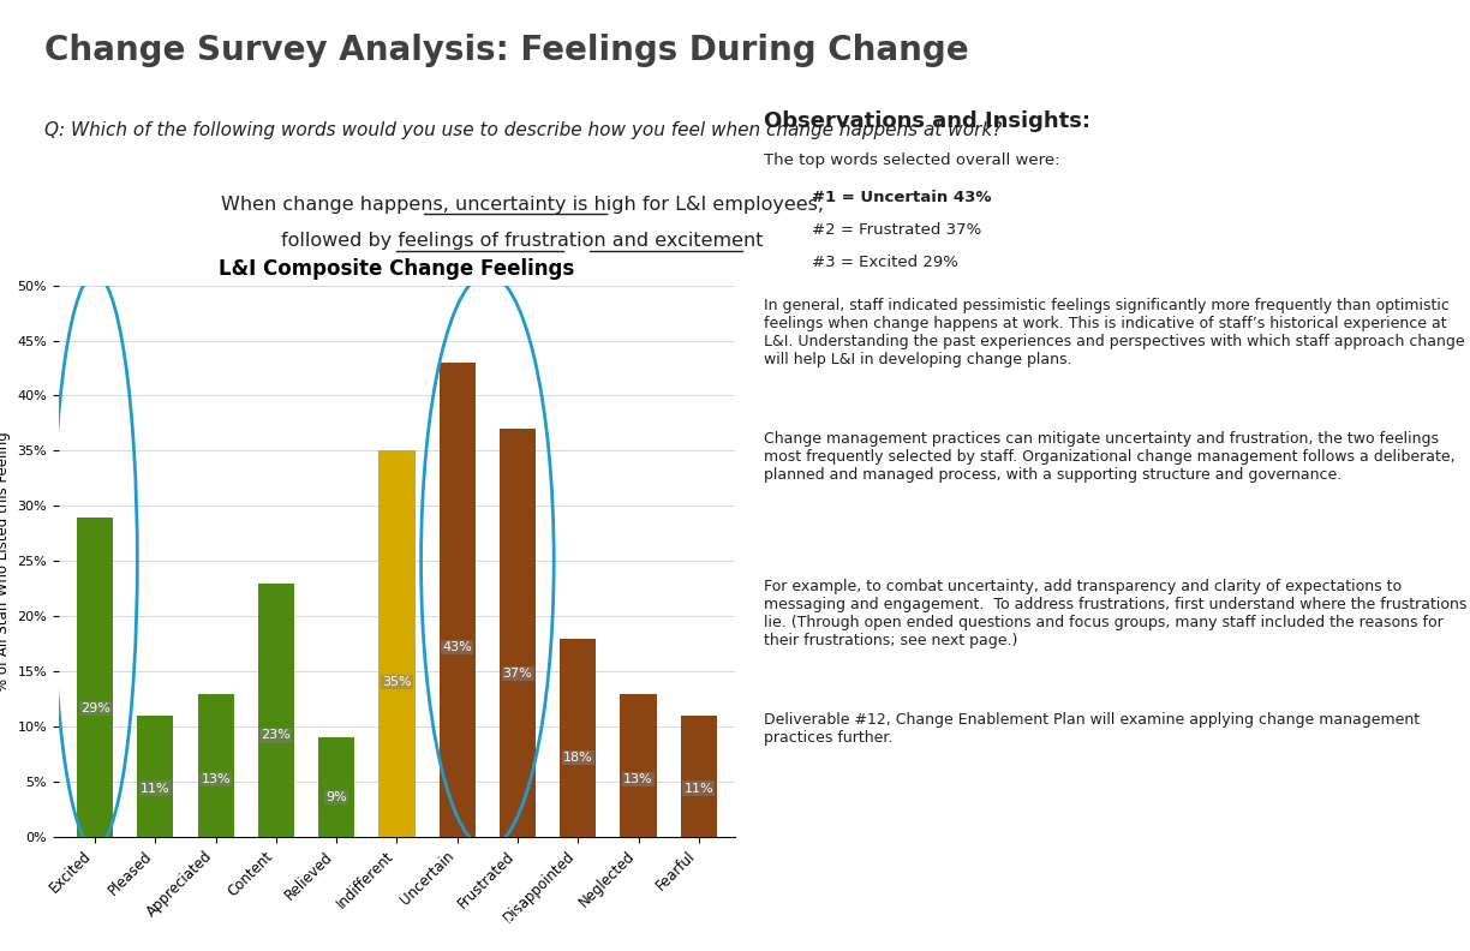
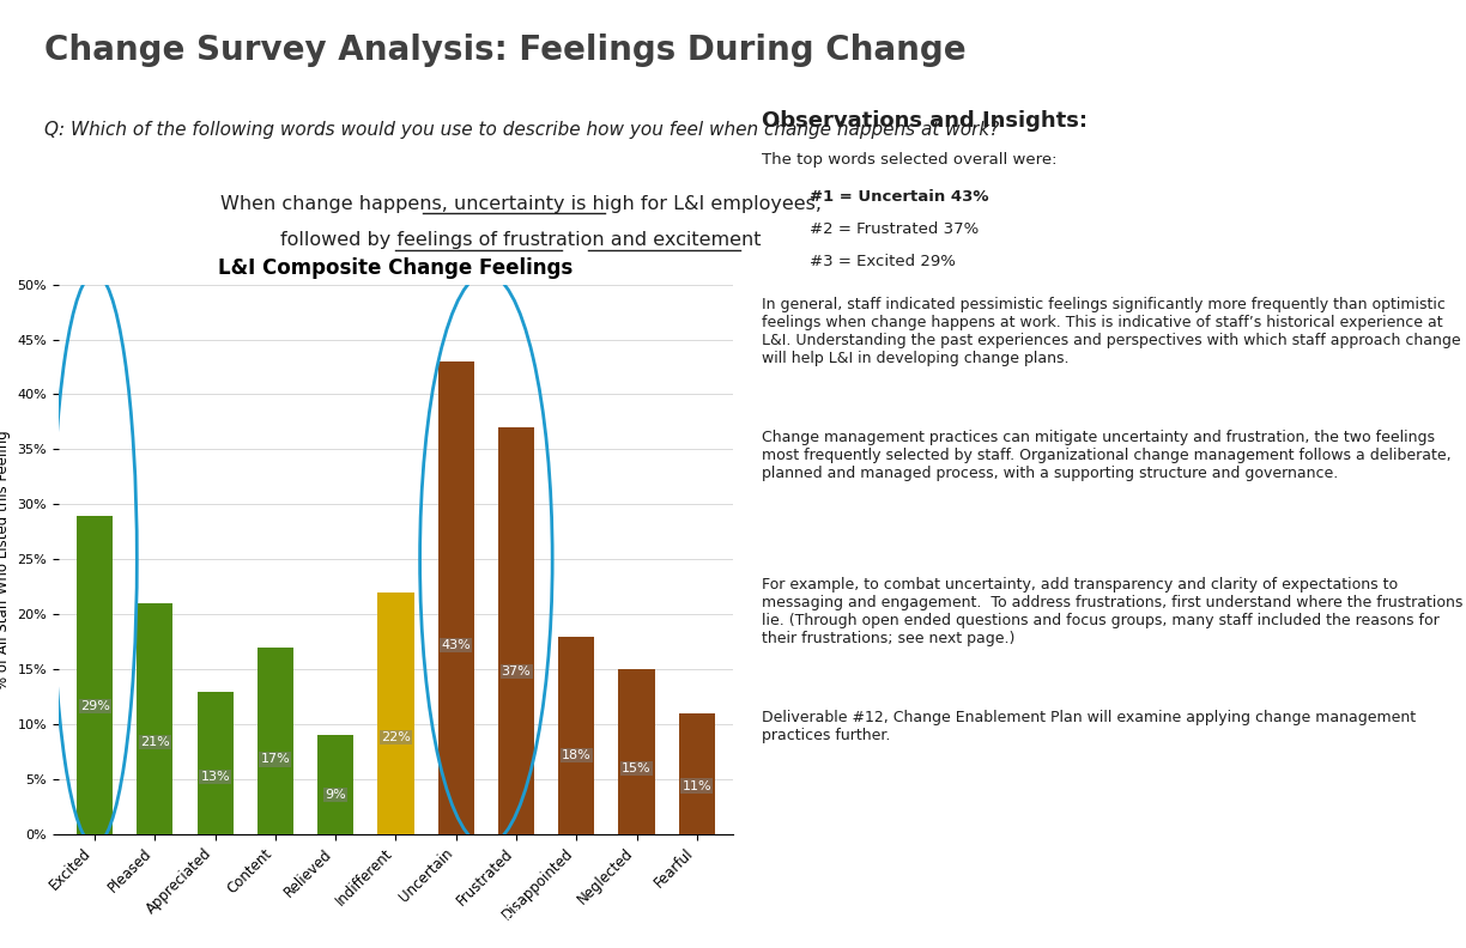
Pleased: 11% -> 21%
Content: 23% -> 17%
Indifferent: 35% -> 22%
Neglected: 13% -> 15%
